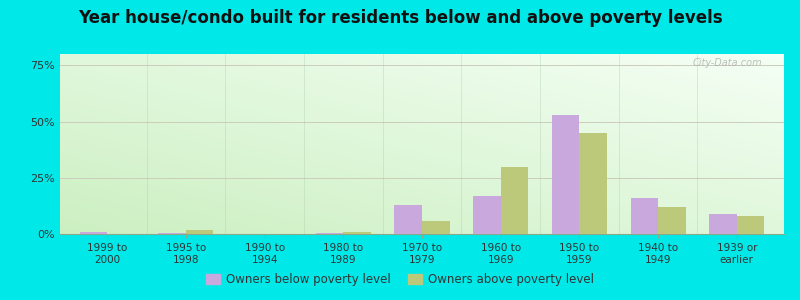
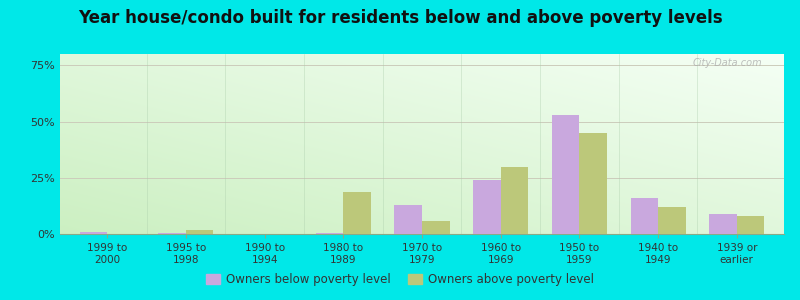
Owners above poverty level/1980 to 1989: 0.8% -> 18.5%
Owners below poverty level/1960 to 1969: 17.0% -> 24.0%
